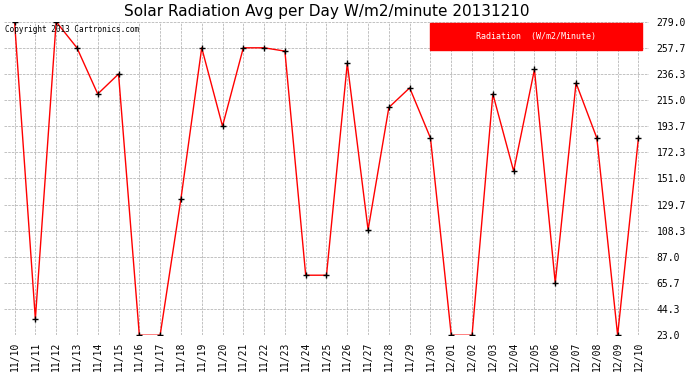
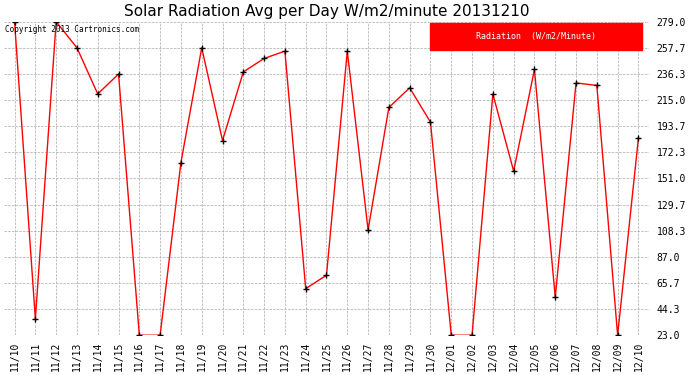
11/18: 134 -> 164
11/20: 194 -> 182
11/21: 258 -> 238
11/22: 258 -> 249
11/24: 72 -> 61
11/26: 245 -> 255
11/30: 184 -> 197
12/06: 66 -> 54
12/08: 184 -> 227
